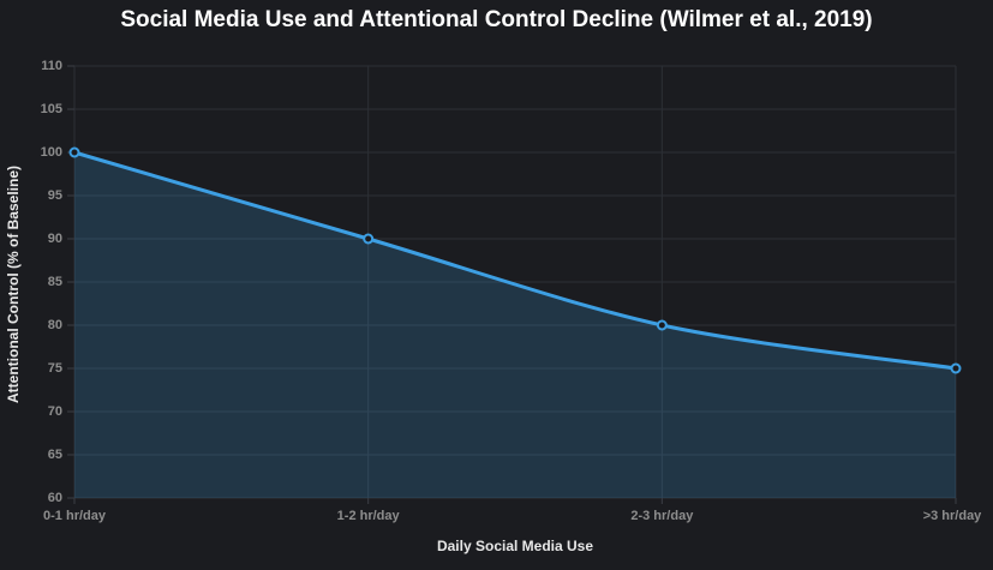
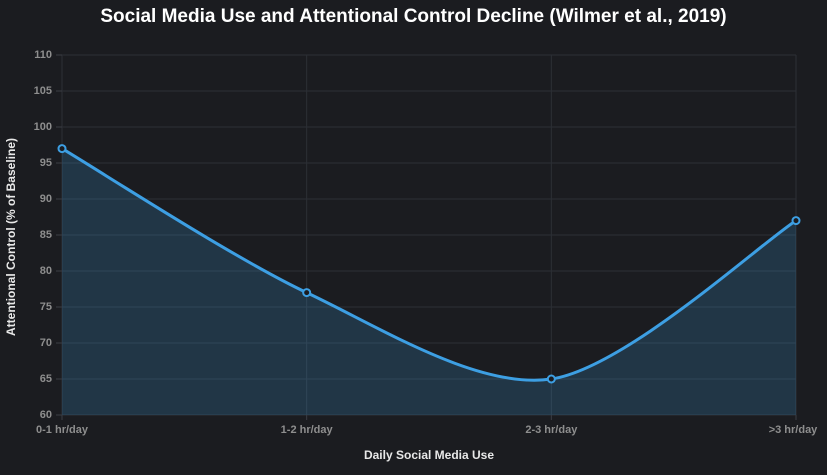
0-1 hr/day: 100 -> 97
1-2 hr/day: 90 -> 77
2-3 hr/day: 80 -> 65
>3 hr/day: 75 -> 87
